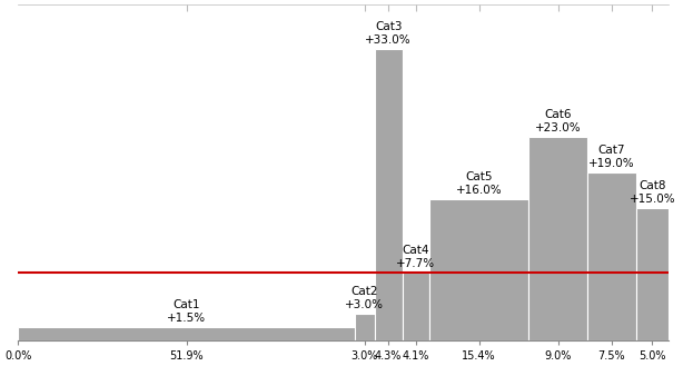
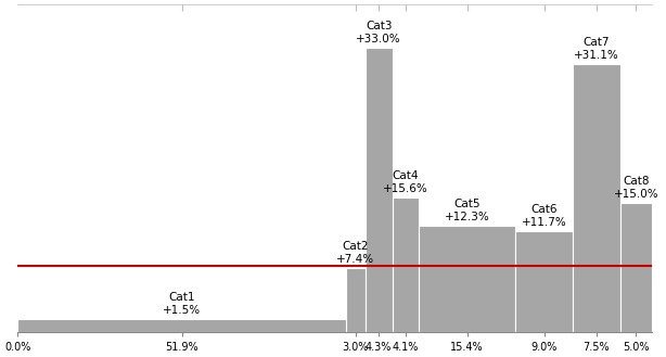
3.0%: +3.0% -> +7.4%
4.1%: +7.7% -> +15.6%
15.4%: +16.0% -> +12.3%
9.0%: +23.0% -> +11.7%
7.5%: +19.0% -> +31.1%
